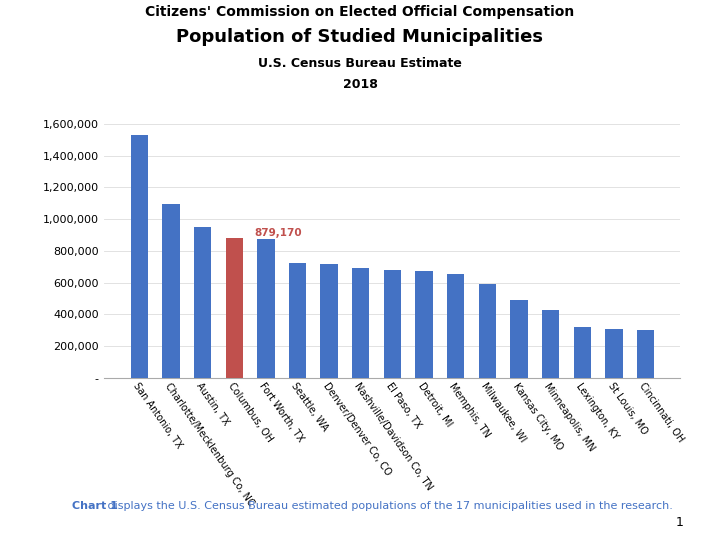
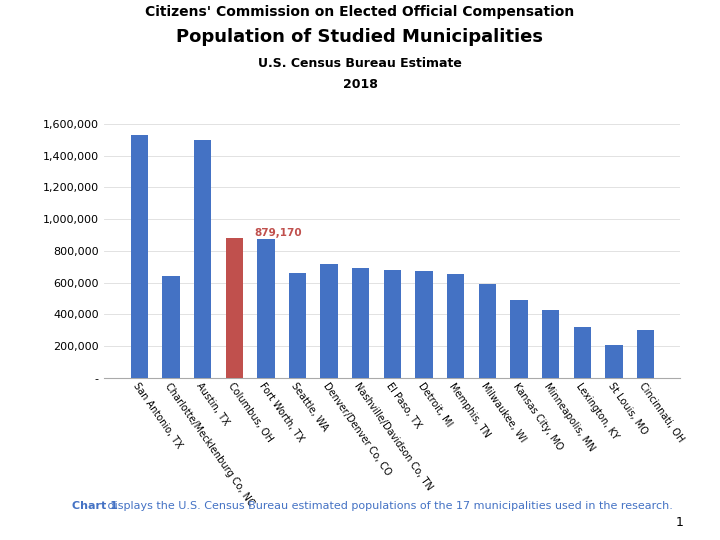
Charlotte/Mecklenburg Co, NC: 1,090,000 -> 640,000
Austin, TX: 950,000 -> 1,500,000
Seattle, WA: 720,000 -> 660,000
St Louis, MO: 310,000 -> 210,000
